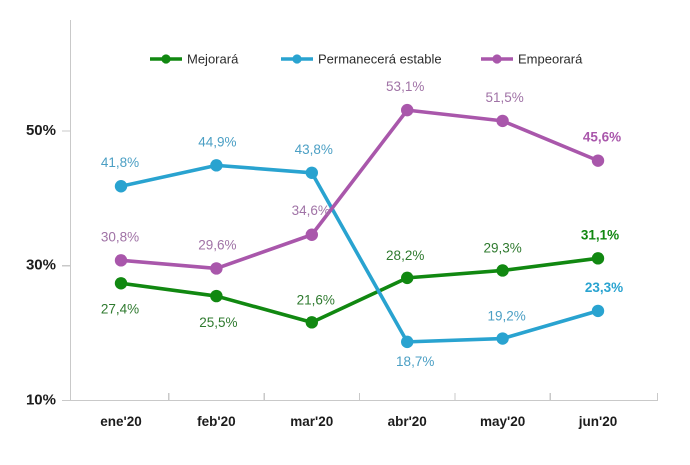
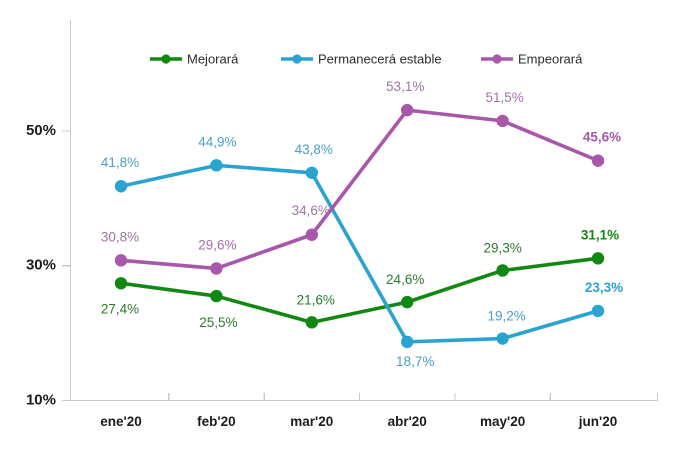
Mejorará/abr'20: 28,2% -> 24,6%
